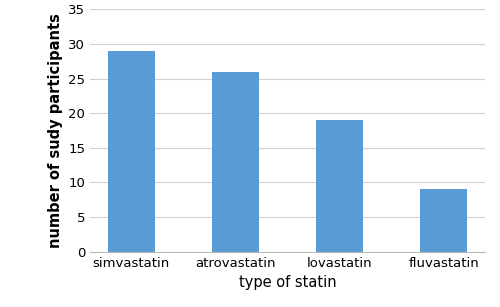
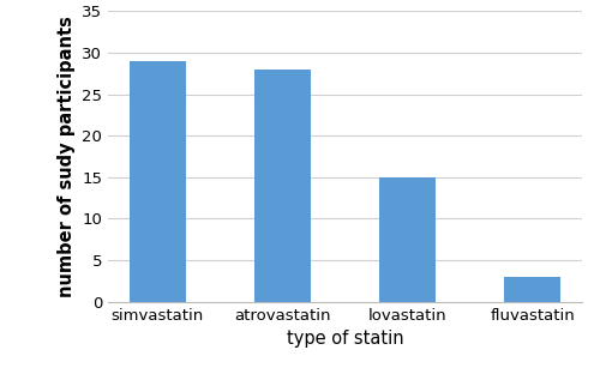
atrovastatin: 26 -> 28
lovastatin: 19 -> 15
fluvastatin: 9 -> 3
